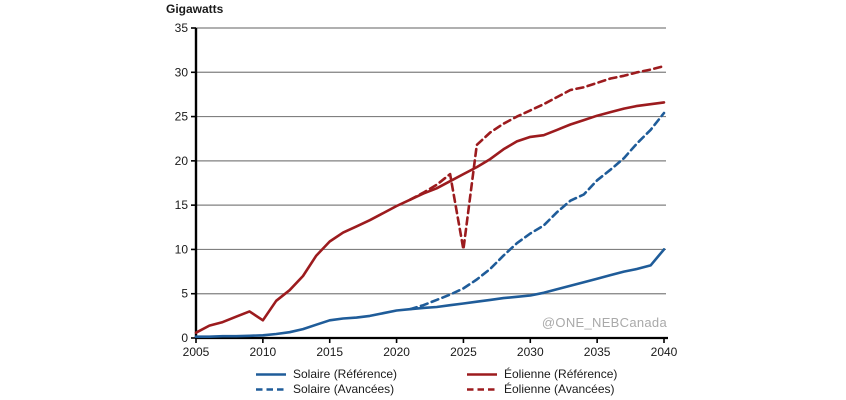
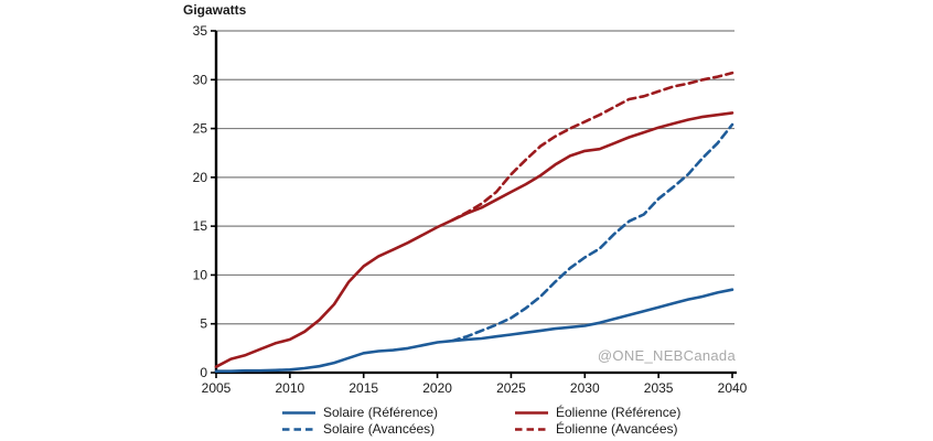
Éolienne (Référence)/2010: 2 -> 3
Éolienne (Avancées)/2025: 10 -> 20
Solaire (Référence)/2040: 10 -> 8
